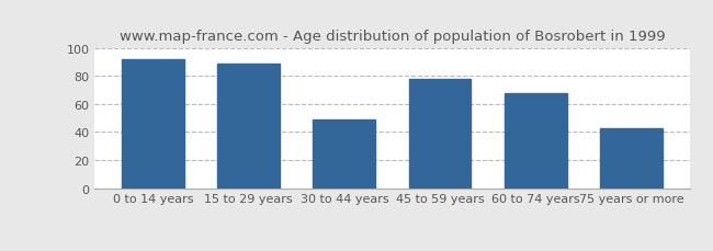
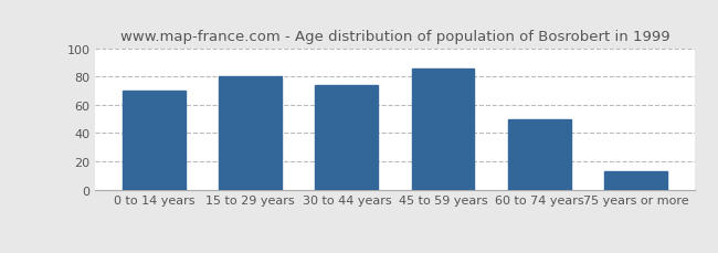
0 to 14 years: 92 -> 70
15 to 29 years: 89 -> 80
30 to 44 years: 49 -> 74
45 to 59 years: 78 -> 86
60 to 74 years: 68 -> 50
75 years or more: 43 -> 13
